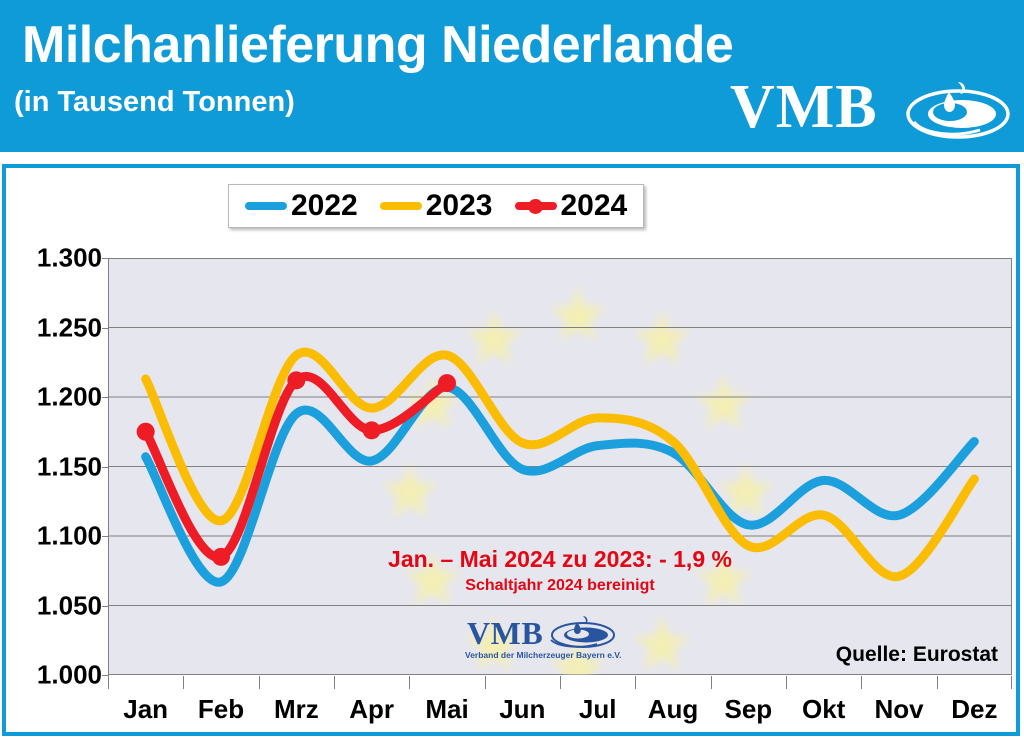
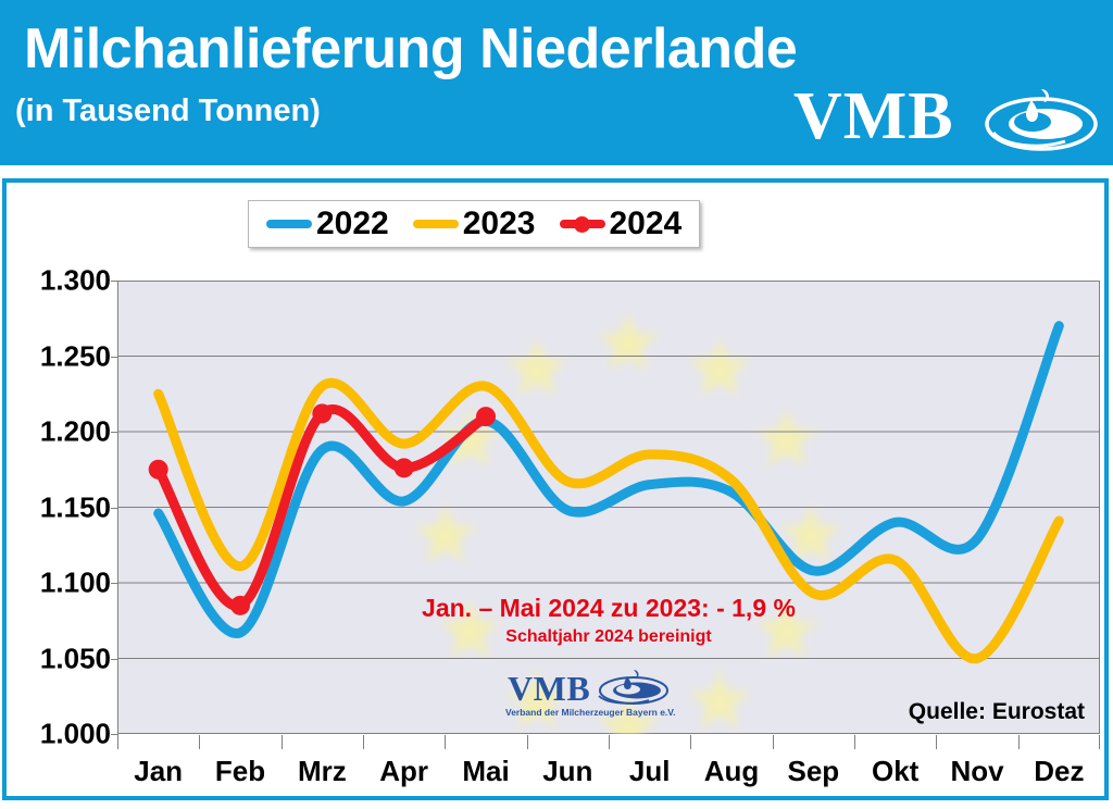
2022/Jan: 1157 -> 1146
2023/Jan: 1213 -> 1225
2022/Nov: 1115 -> 1129
2023/Nov: 1071 -> 1050
2022/Dez: 1168 -> 1270
